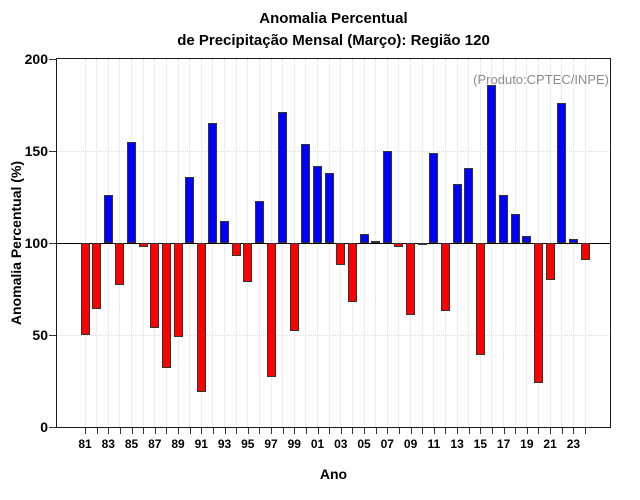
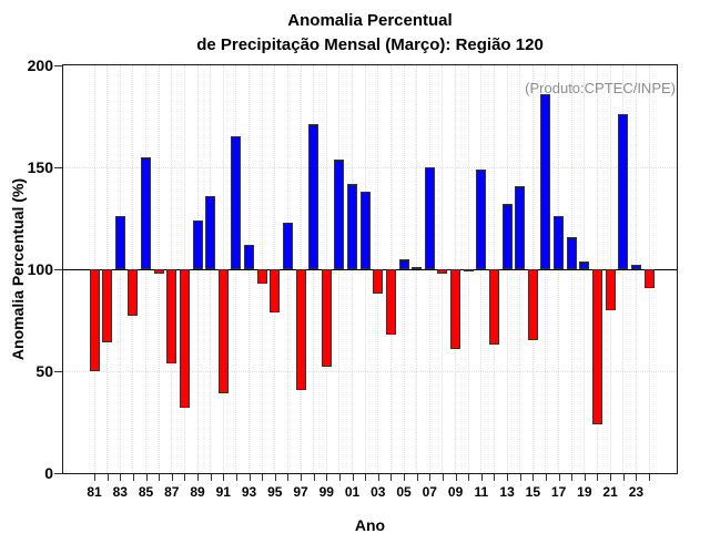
89: 49 -> 124
91: 19 -> 39
97: 27 -> 41
15: 39 -> 65
